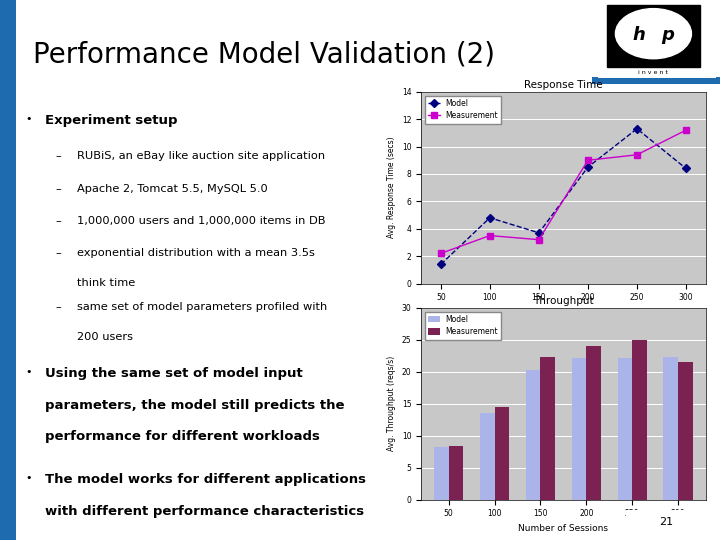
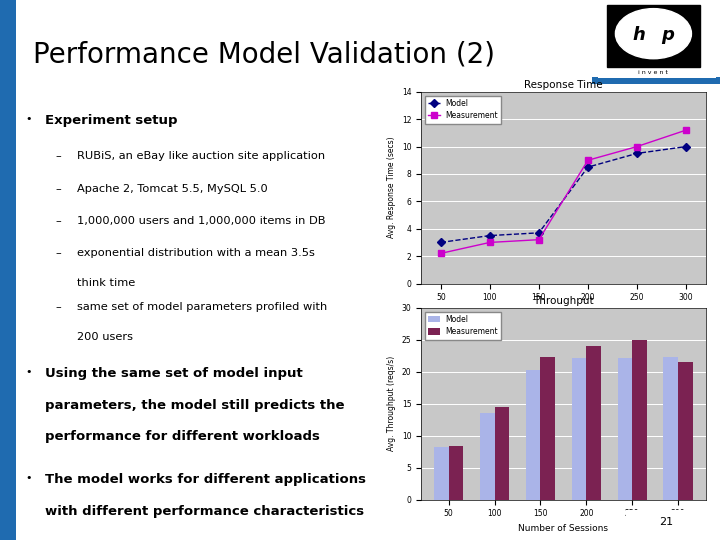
Response Time/Model/50: 1.4 -> 3.0
Response Time/Model/100: 4.8 -> 3.5
Response Time/Measurement/100: 3.5 -> 3.0
Response Time/Model/250: 11.3 -> 9.5
Response Time/Measurement/250: 9.4 -> 10.0
Response Time/Model/300: 8.4 -> 10.0
